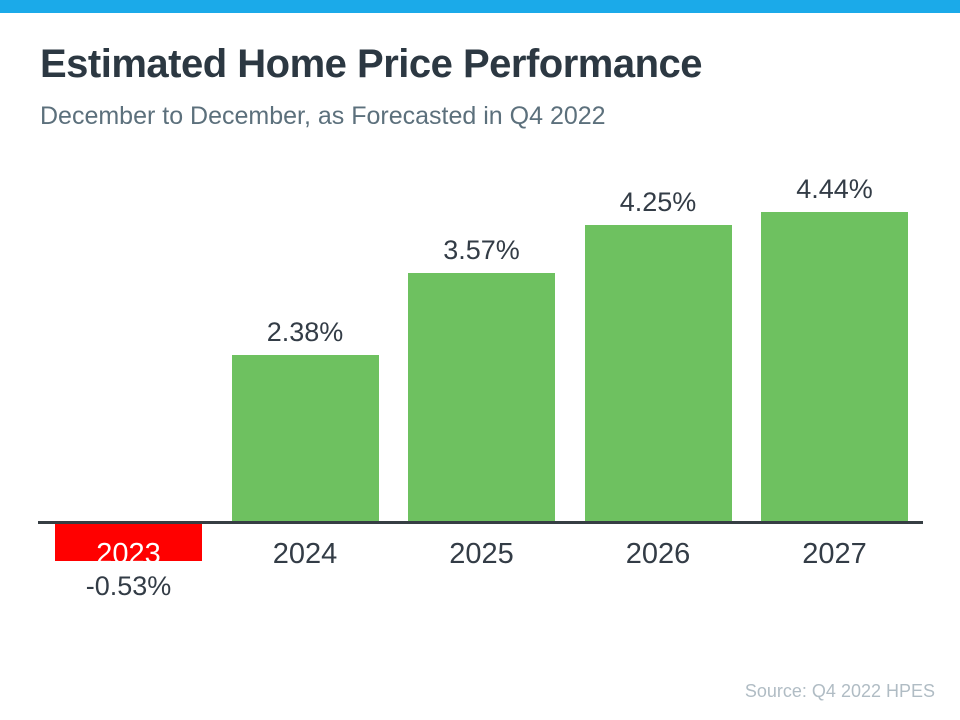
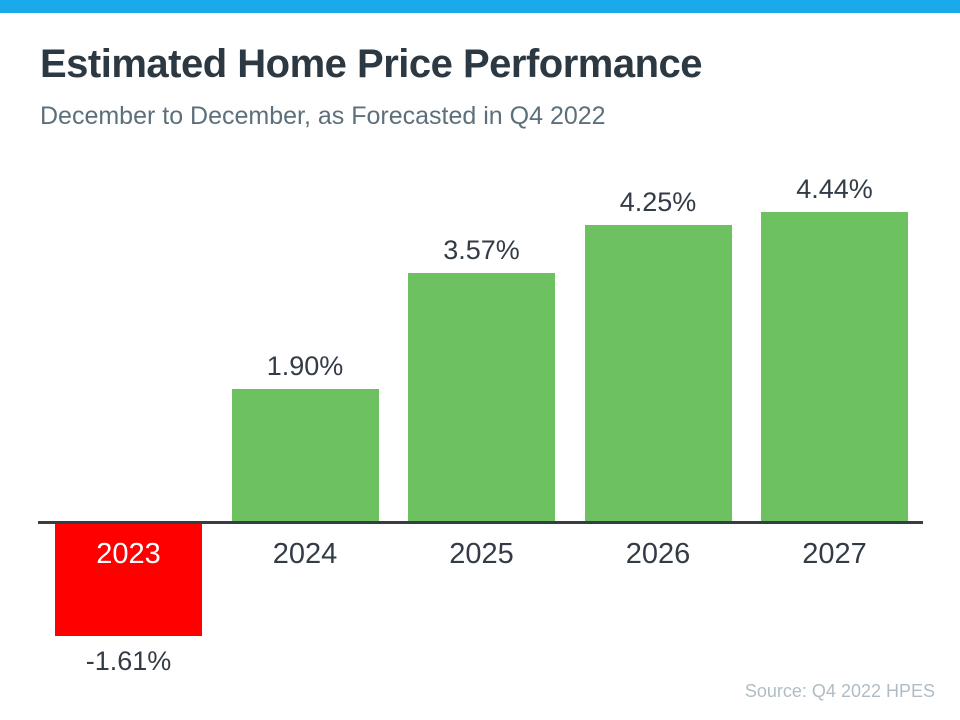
2023: -0.53% -> -1.61%
2024: 2.38% -> 1.90%
